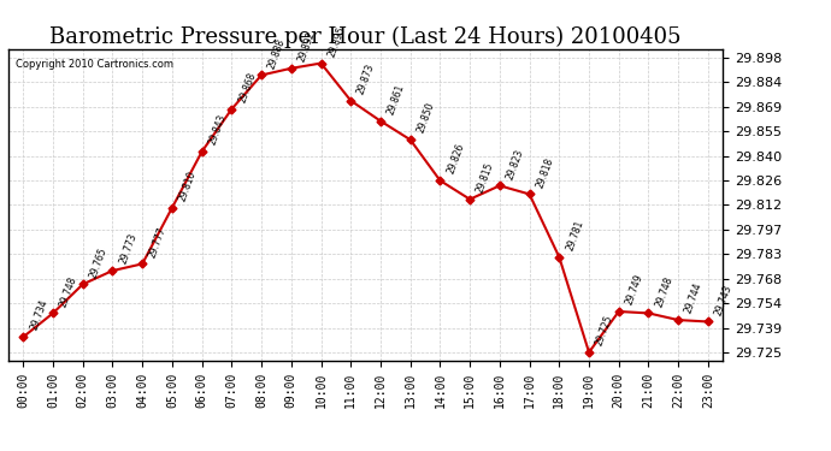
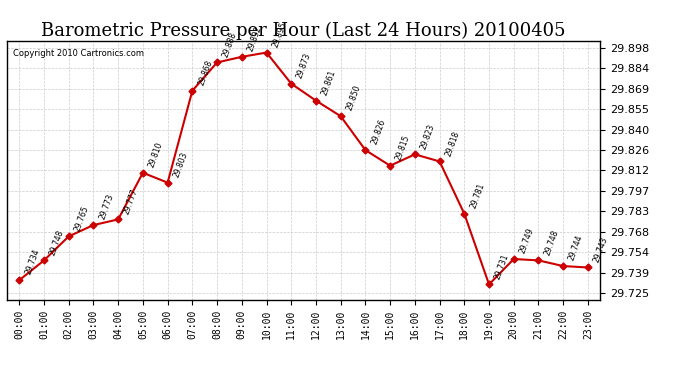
06:00: 29.843 -> 29.803
19:00: 29.725 -> 29.731
